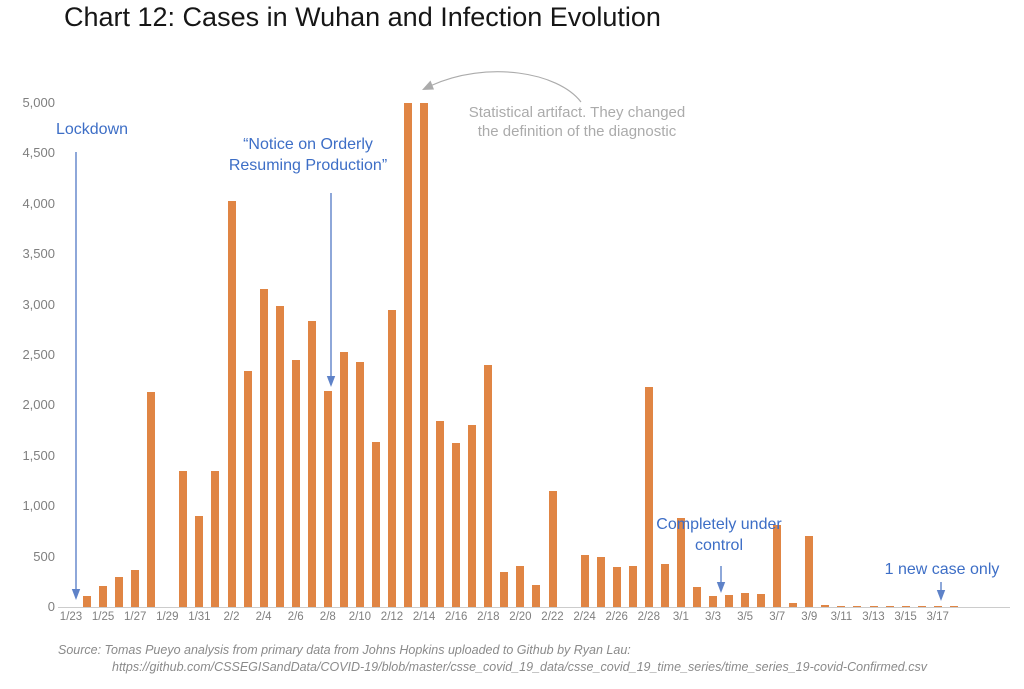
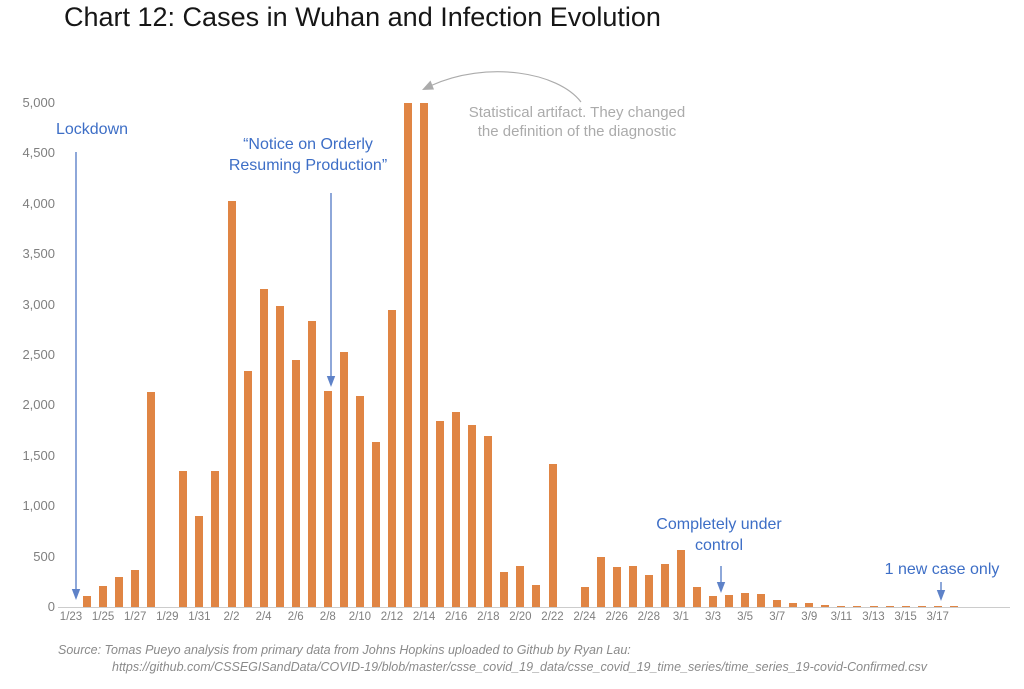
2/10: 2430 -> 2100
2/16: 1630 -> 1930
2/18: 2400 -> 1690
2/22: 1150 -> 1420
2/24: 520 -> 200
2/28: 2180 -> 320
3/1: 880 -> 570
3/7: 810 -> 70
3/9: 700 -> 40
